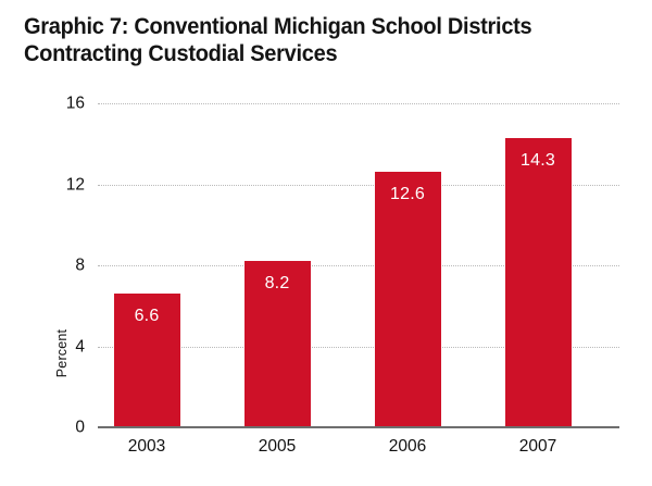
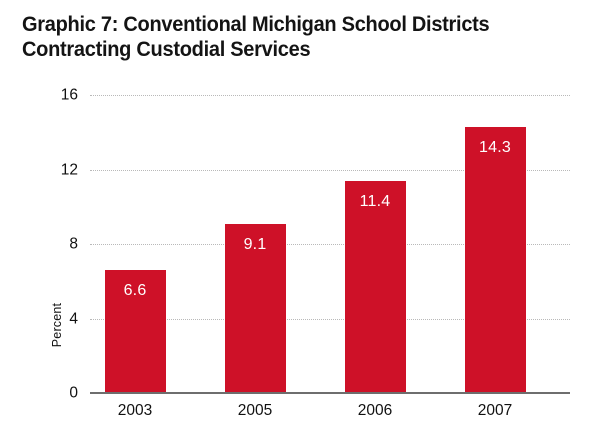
2005: 8.2 -> 9.1
2006: 12.6 -> 11.4
